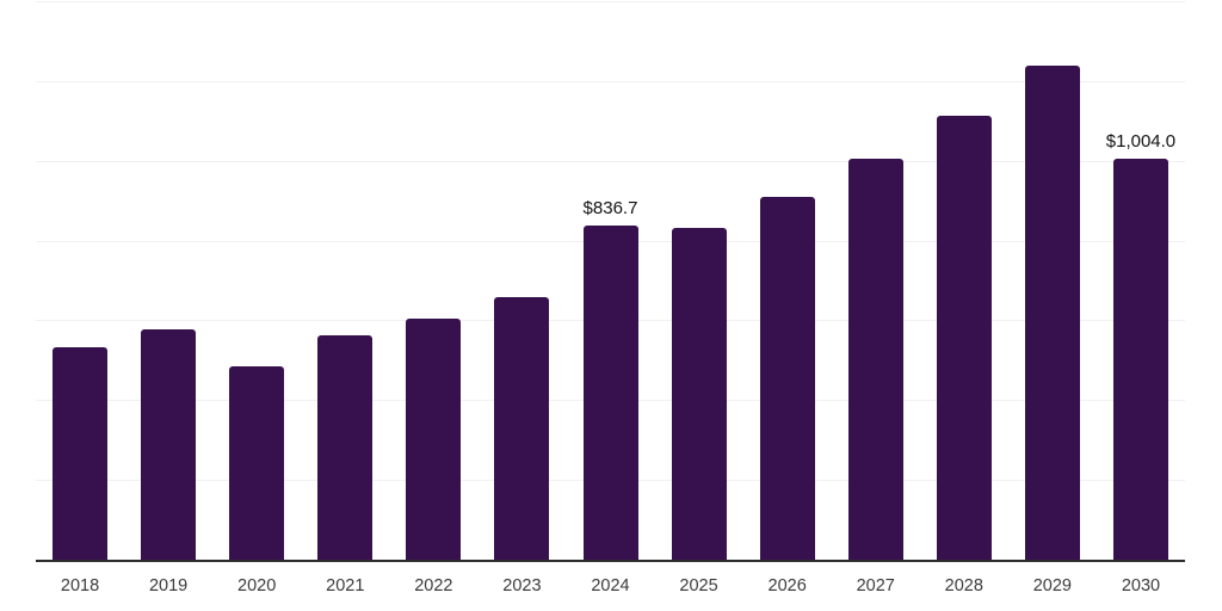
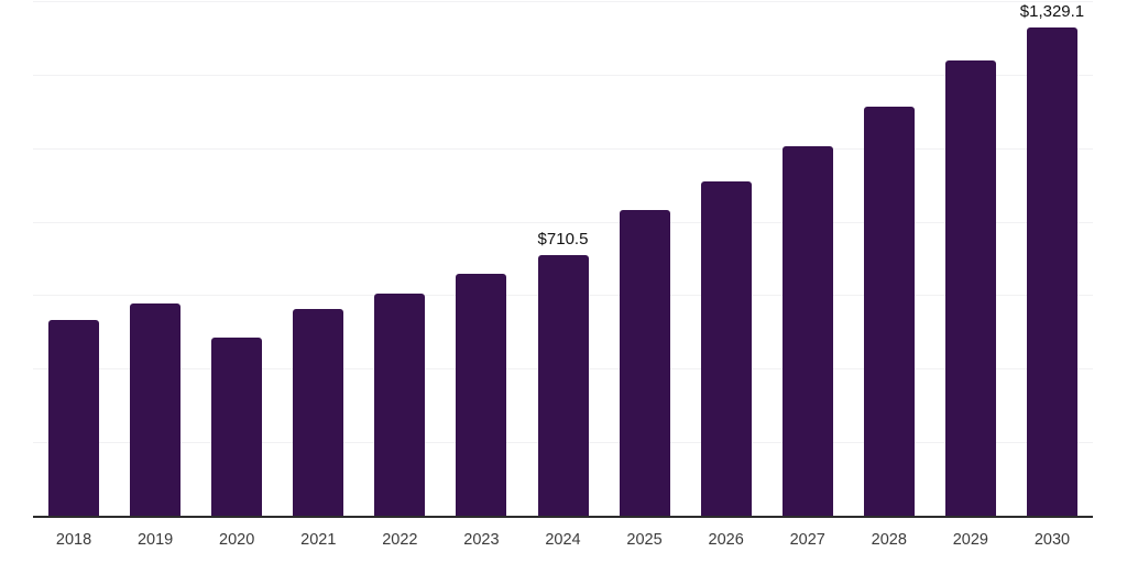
2024: $836.7 -> $710.5
2030: $1,004.0 -> $1,329.1
